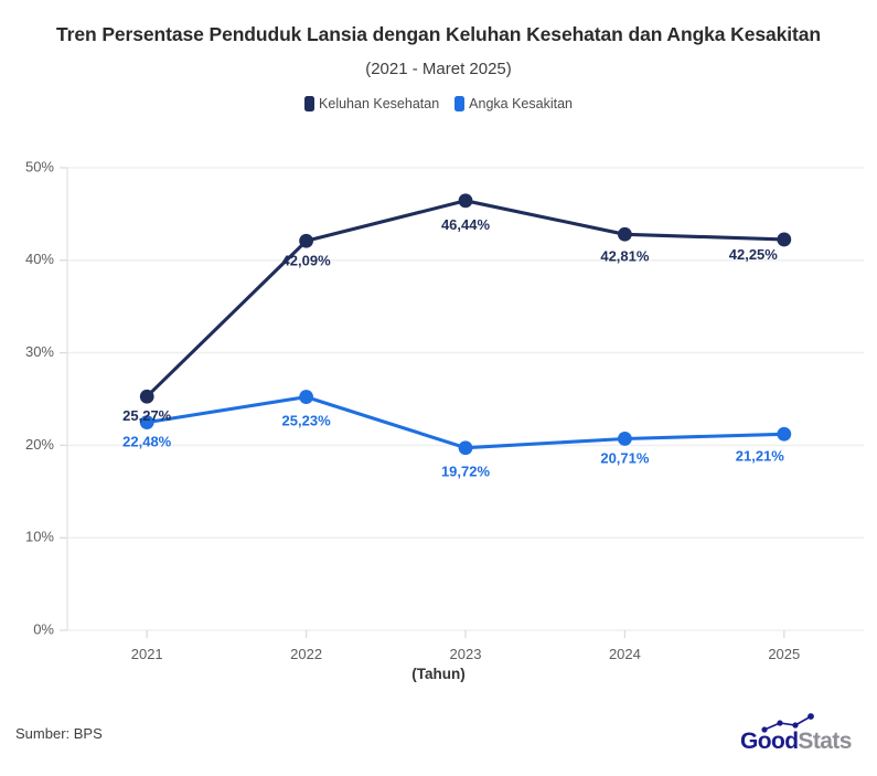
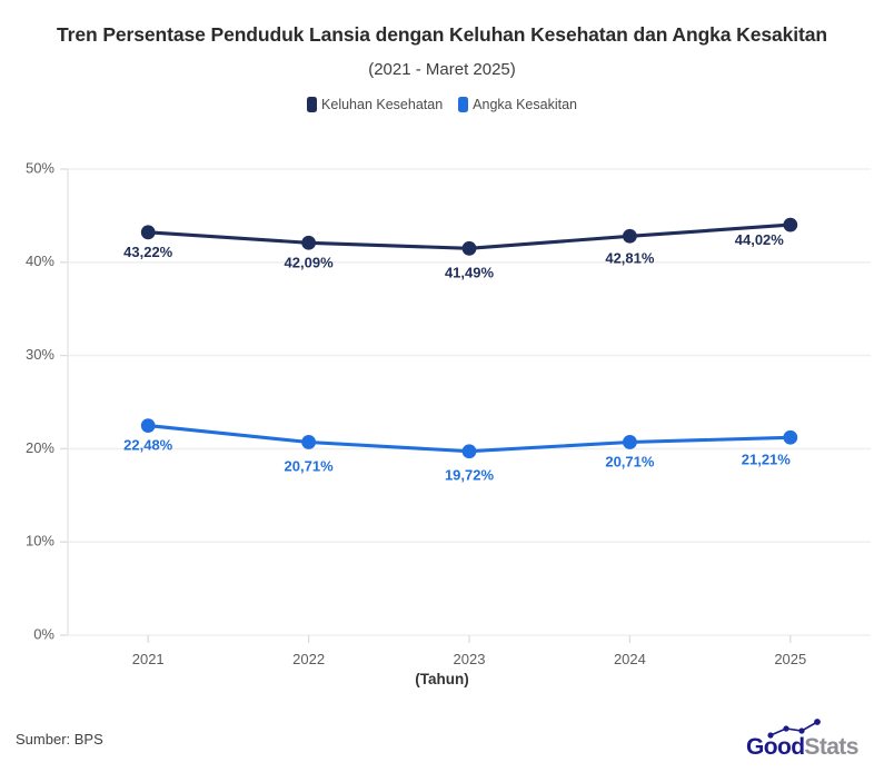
Keluhan Kesehatan/2021: 25,27% -> 43,22%
Angka Kesakitan/2022: 25,23% -> 20,71%
Keluhan Kesehatan/2023: 46,44% -> 41,49%
Keluhan Kesehatan/2025: 42,25% -> 44,02%
